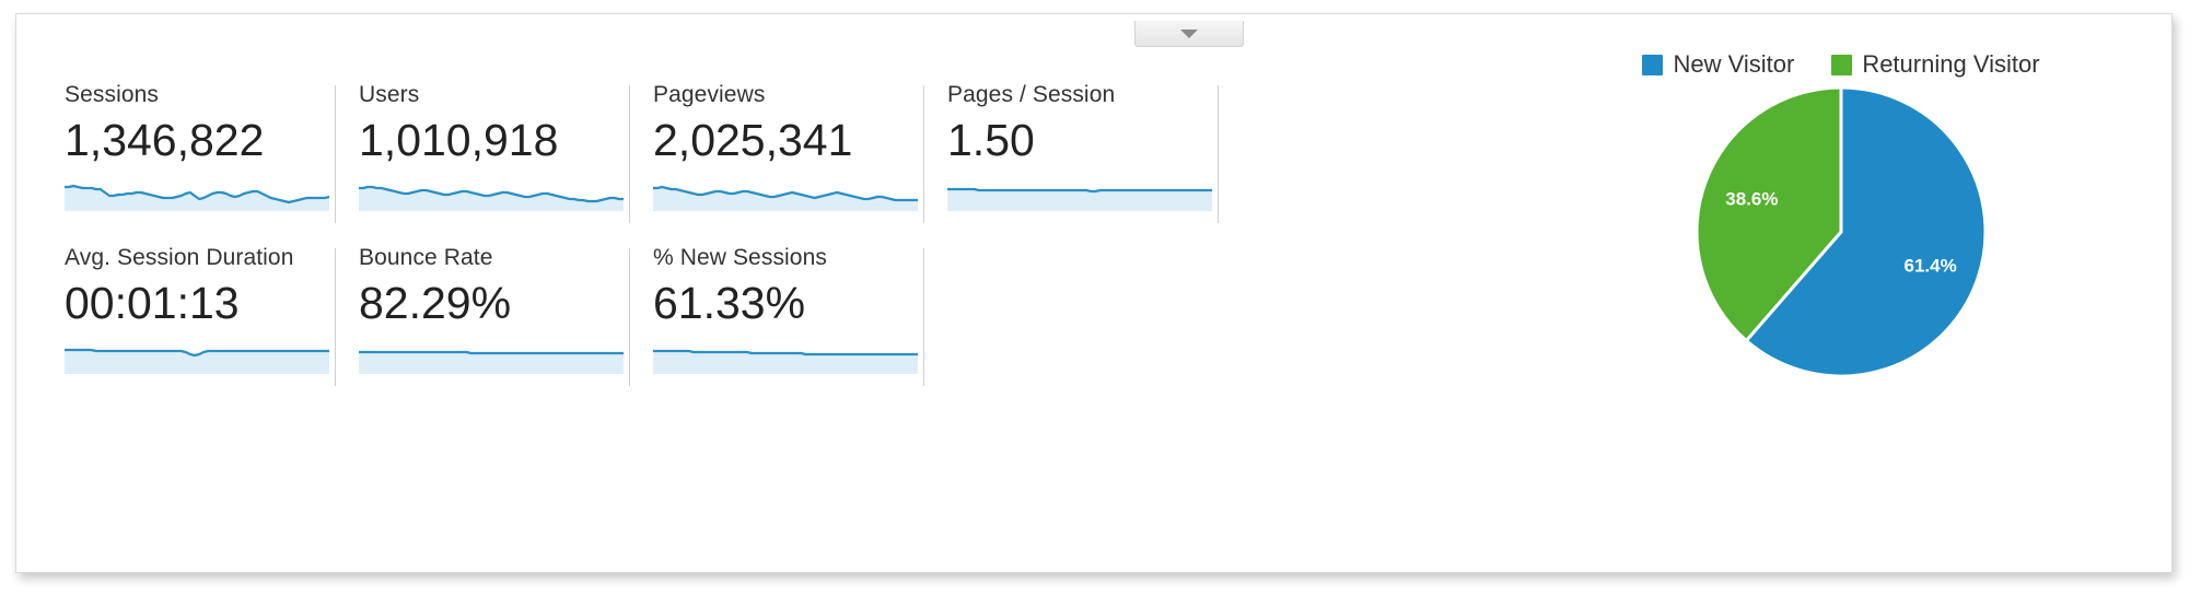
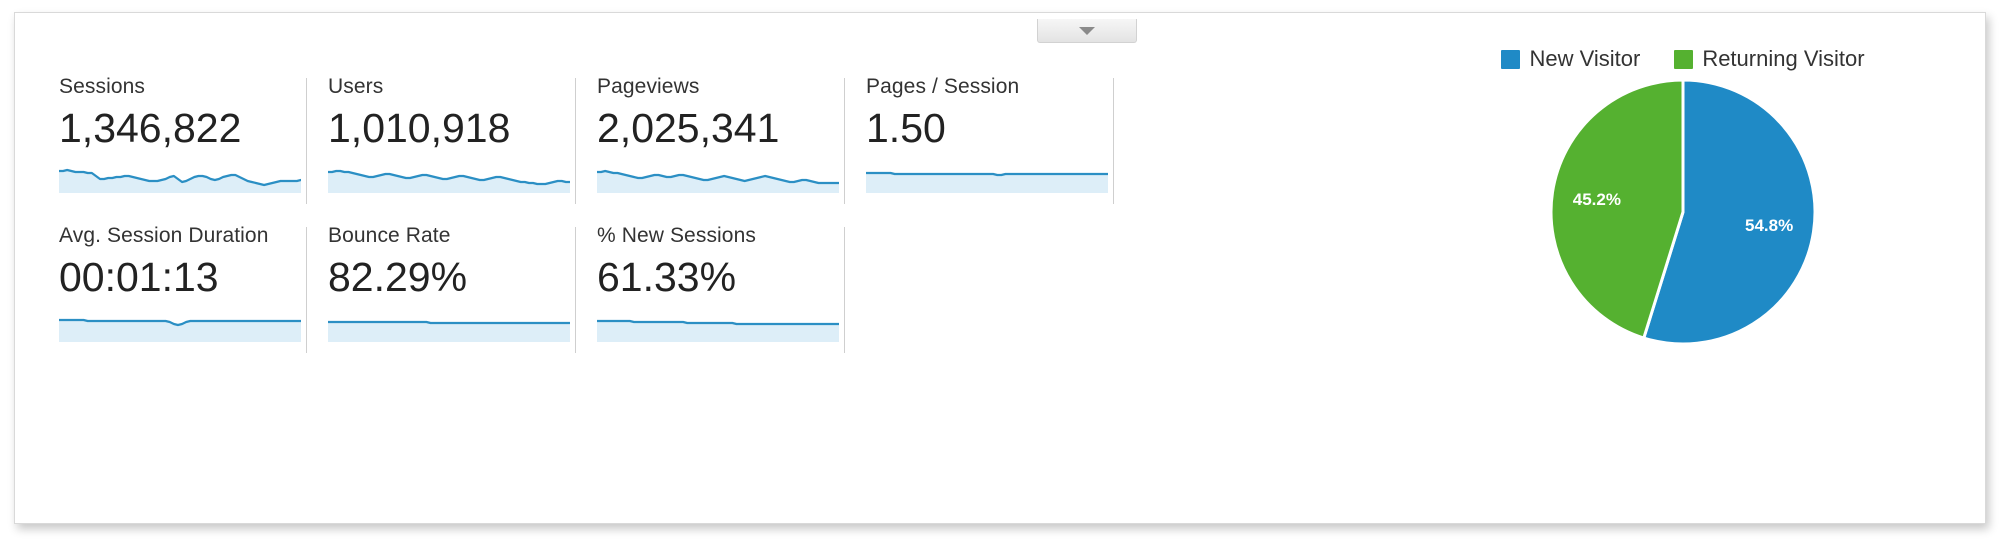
New Visitor: 61.4% -> 54.8%
Returning Visitor: 38.6% -> 45.2%
